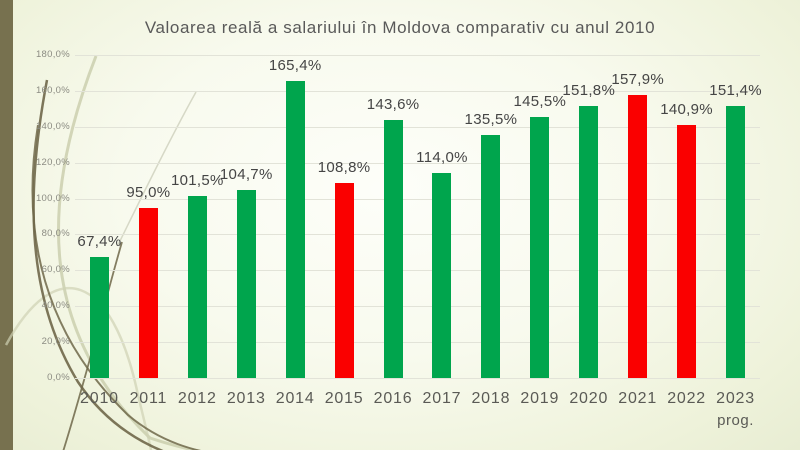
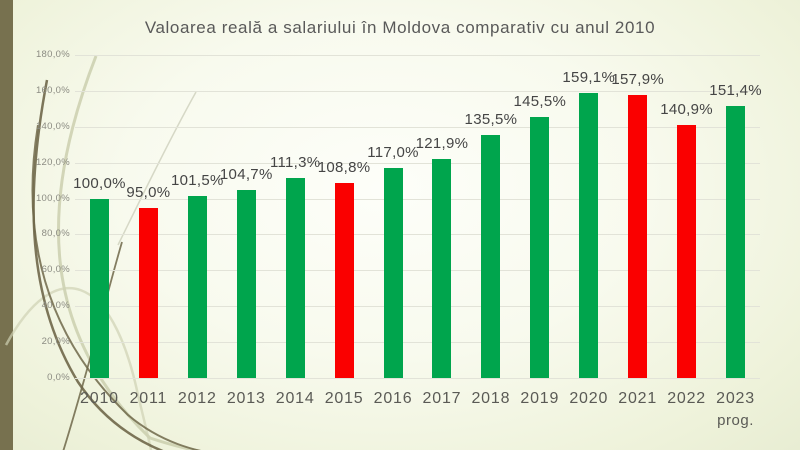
2010: 67,4% -> 100,0%
2014: 165,4% -> 111,3%
2016: 143,6% -> 117,0%
2017: 114,0% -> 121,9%
2020: 151,8% -> 159,1%
